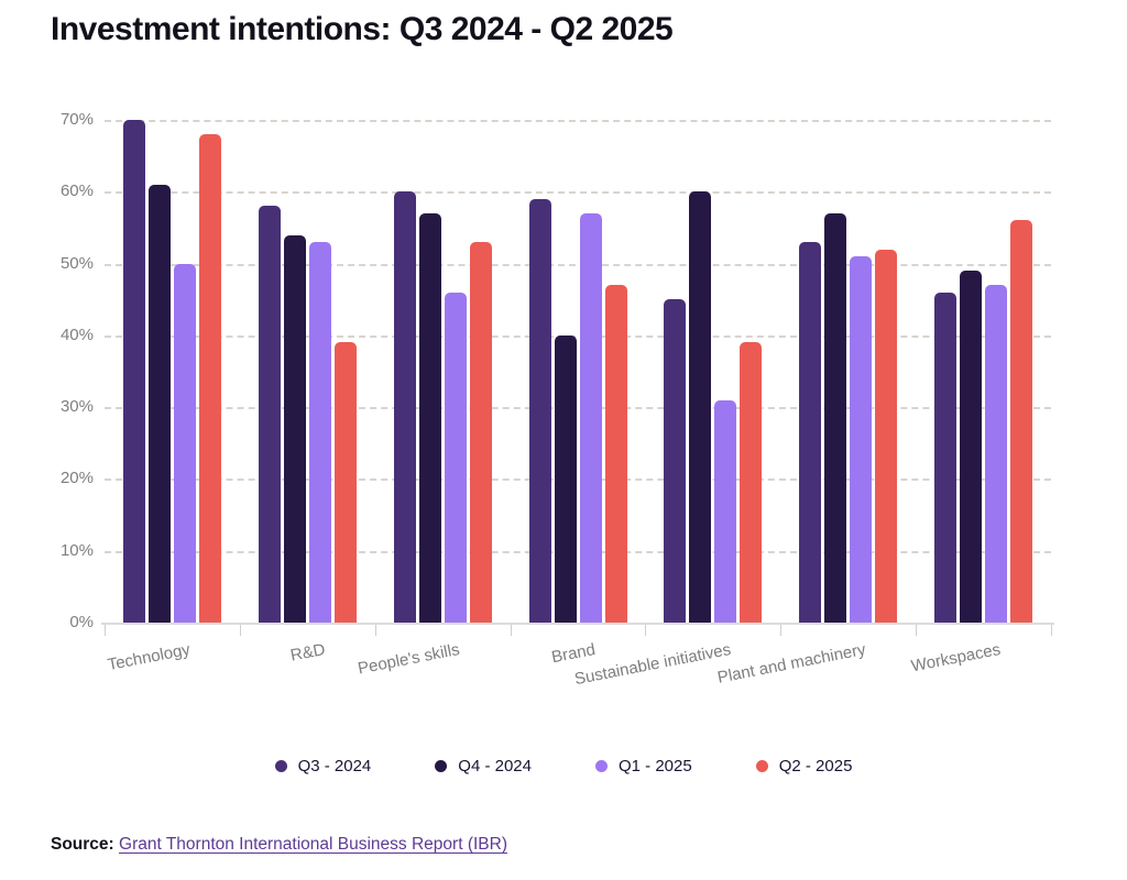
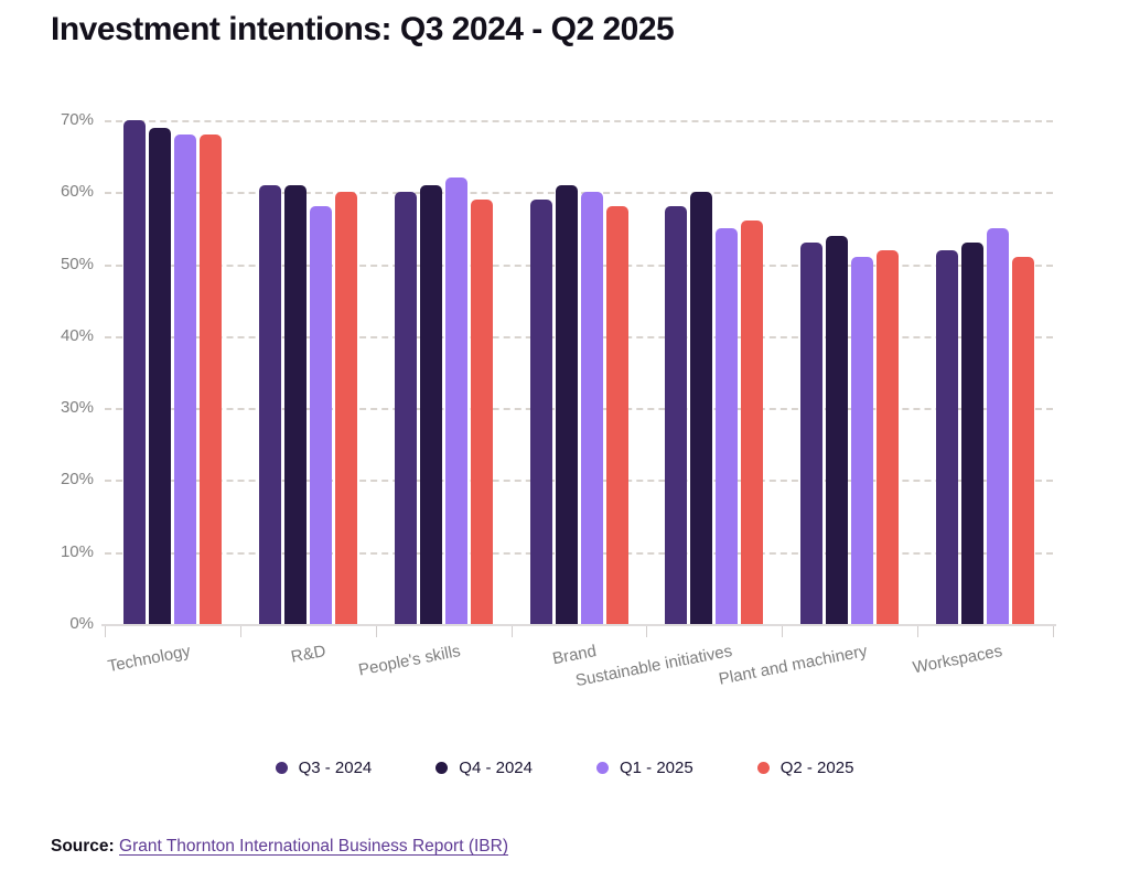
Q4 - 2024/Technology: 61% -> 69%
Q1 - 2025/Technology: 50% -> 68%
Q3 - 2024/R&D: 58% -> 61%
Q4 - 2024/R&D: 54% -> 61%
Q1 - 2025/R&D: 53% -> 58%
Q2 - 2025/R&D: 39% -> 60%
Q4 - 2024/People's skills: 57% -> 61%
Q1 - 2025/People's skills: 46% -> 62%
Q2 - 2025/People's skills: 53% -> 59%
Q4 - 2024/Brand: 40% -> 61%
Q1 - 2025/Brand: 57% -> 60%
Q2 - 2025/Brand: 47% -> 58%
Q3 - 2024/Sustainable initiatives: 45% -> 58%
Q1 - 2025/Sustainable initiatives: 31% -> 55%
Q2 - 2025/Sustainable initiatives: 39% -> 56%
Q4 - 2024/Plant and machinery: 57% -> 54%
Q3 - 2024/Workspaces: 46% -> 52%
Q4 - 2024/Workspaces: 49% -> 53%
Q1 - 2025/Workspaces: 47% -> 55%
Q2 - 2025/Workspaces: 56% -> 51%
